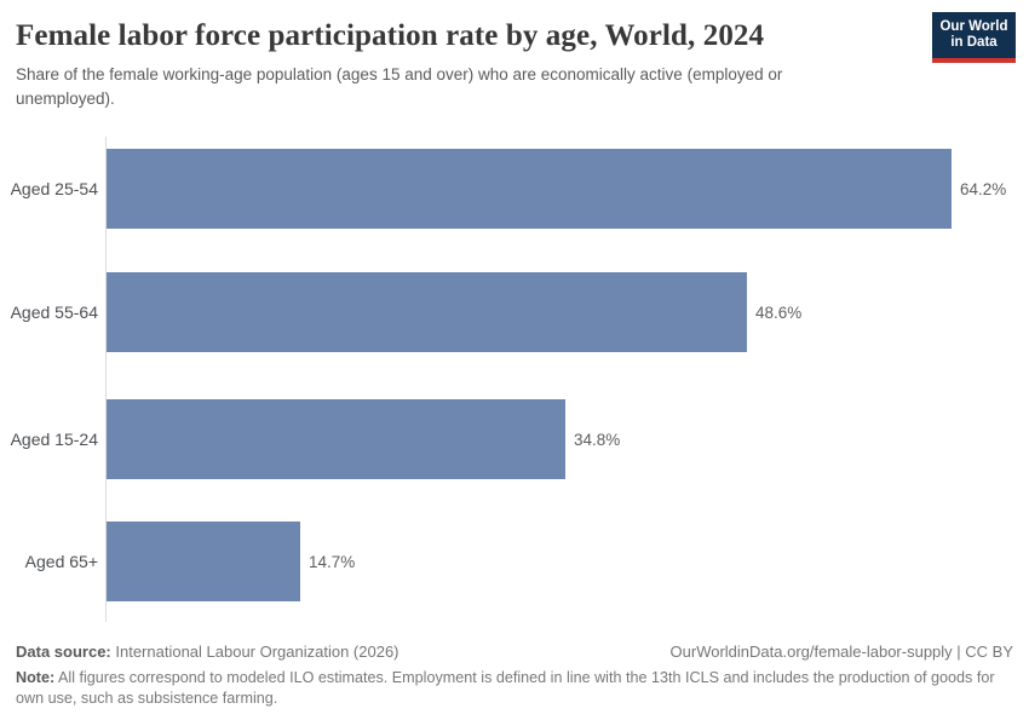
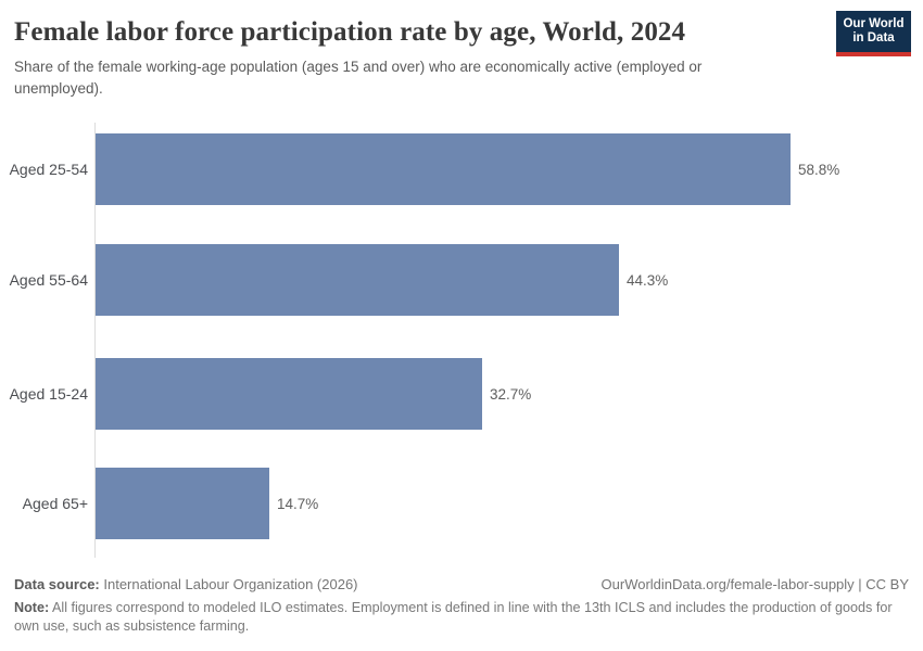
Aged 25-54: 64.2% -> 58.8%
Aged 55-64: 48.6% -> 44.3%
Aged 15-24: 34.8% -> 32.7%
